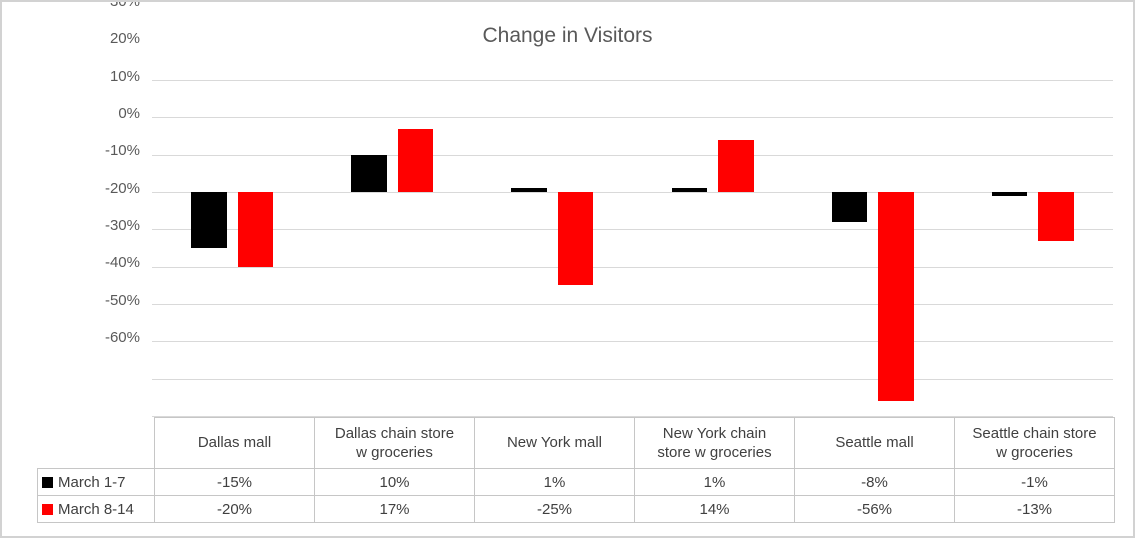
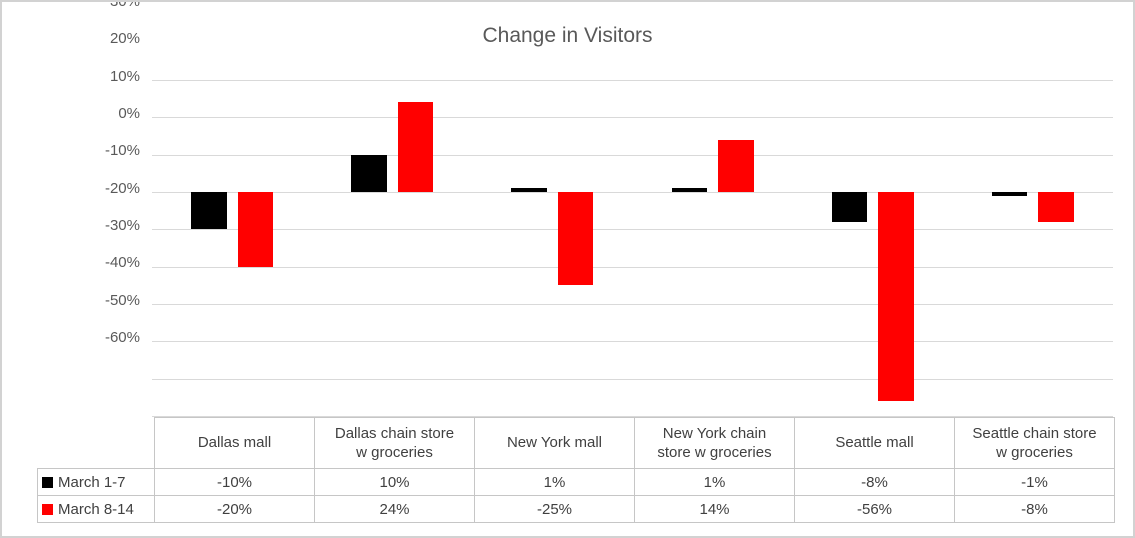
March 1-7/Dallas mall: -15% -> -10%
March 8-14/Dallas chain store w groceries: 17% -> 24%
March 8-14/Seattle chain store w groceries: -13% -> -8%
